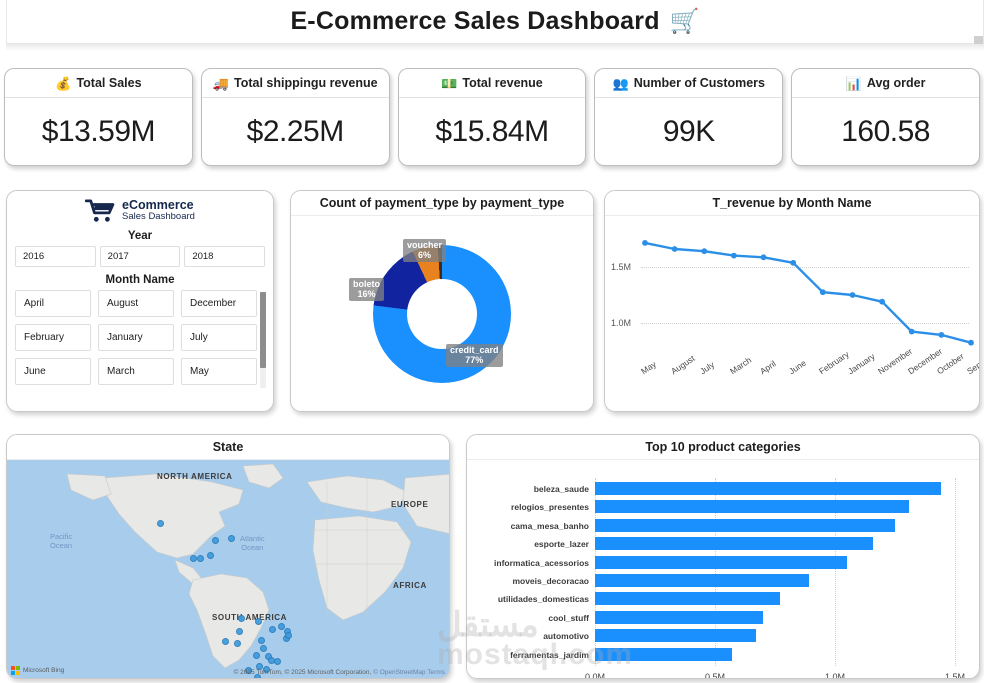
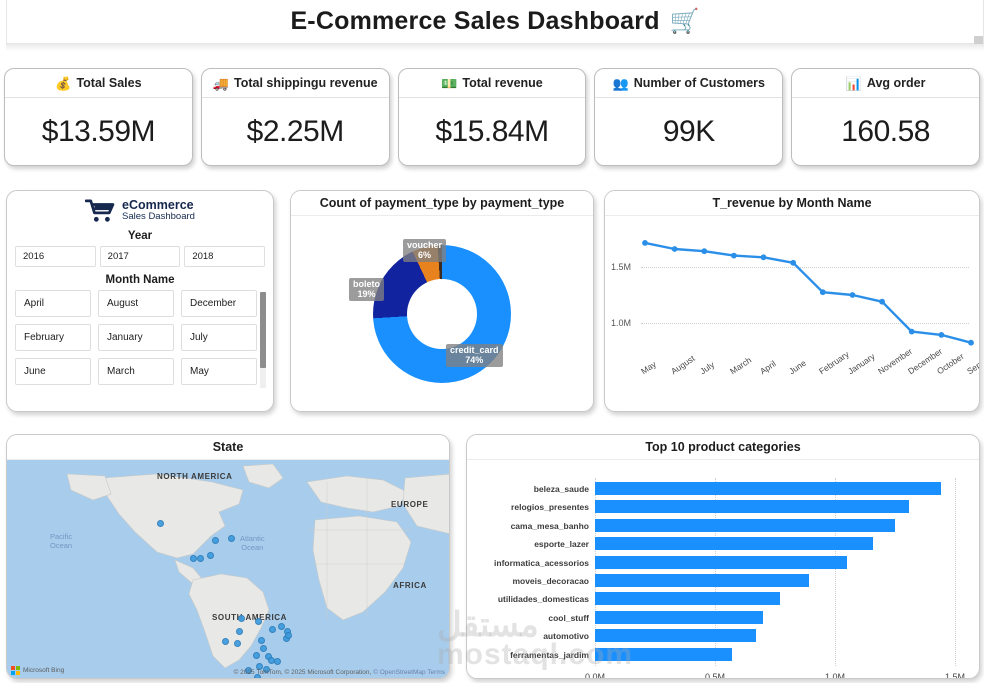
Count of payment_type by payment_type/credit_card: 77% -> 74%
Count of payment_type by payment_type/boleto: 16% -> 19%
